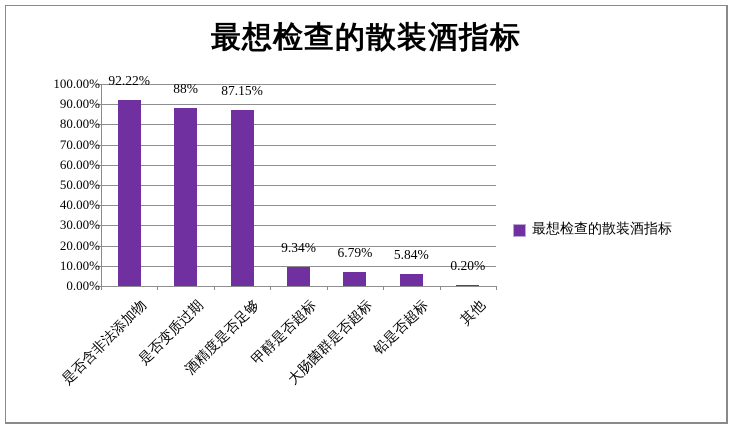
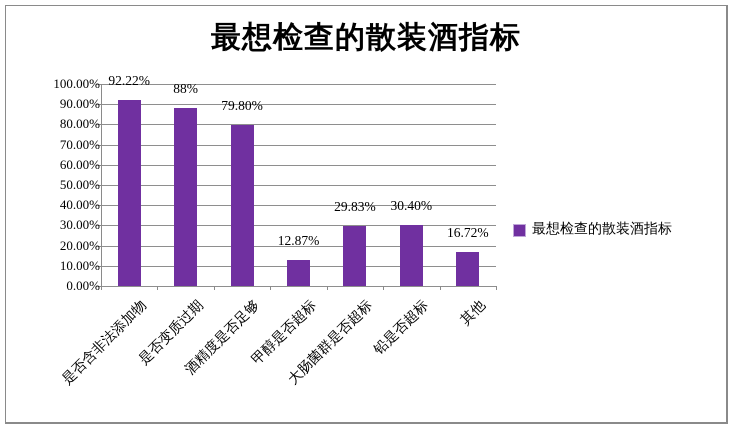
酒精度是否足够: 87.15% -> 79.80%
甲醇是否超标: 9.34% -> 12.87%
大肠菌群是否超标: 6.79% -> 29.83%
铅是否超标: 5.84% -> 30.40%
其他: 0.20% -> 16.72%
